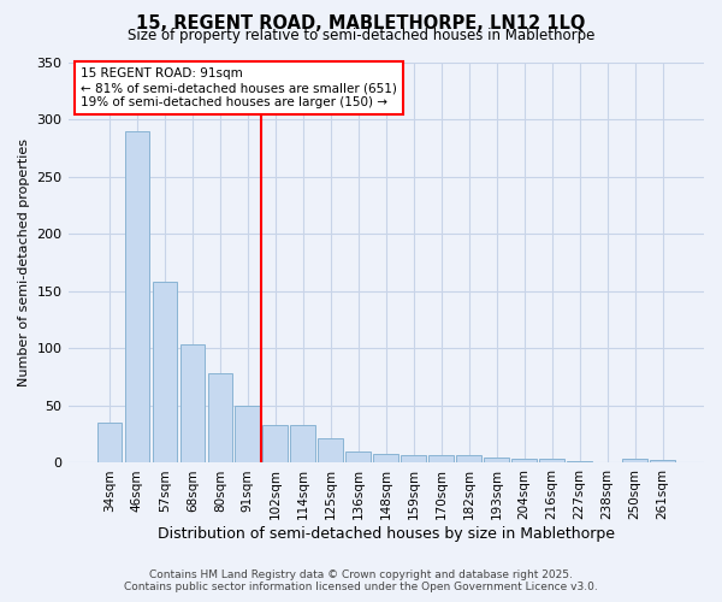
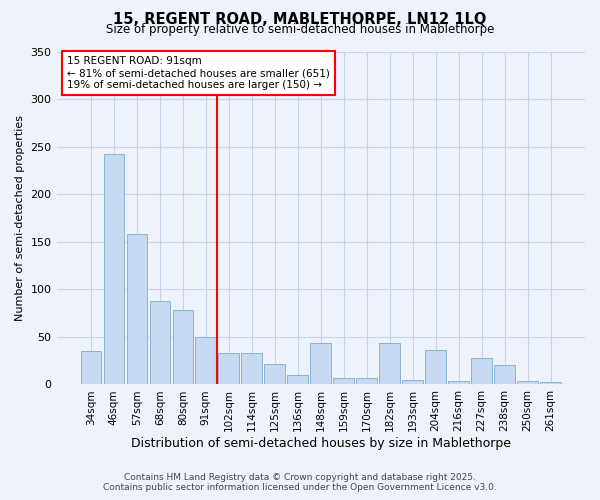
46sqm: 290 -> 242
68sqm: 103 -> 88
148sqm: 8 -> 44
182sqm: 7 -> 44
204sqm: 4 -> 36
227sqm: 2 -> 28
238sqm: 1 -> 20
